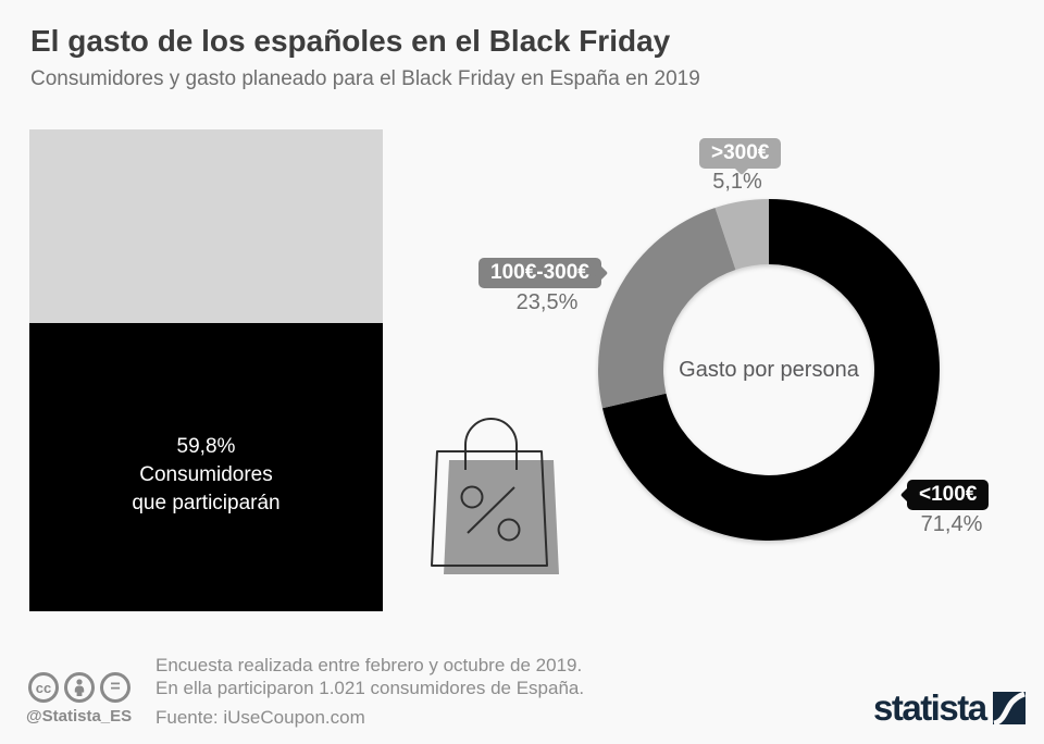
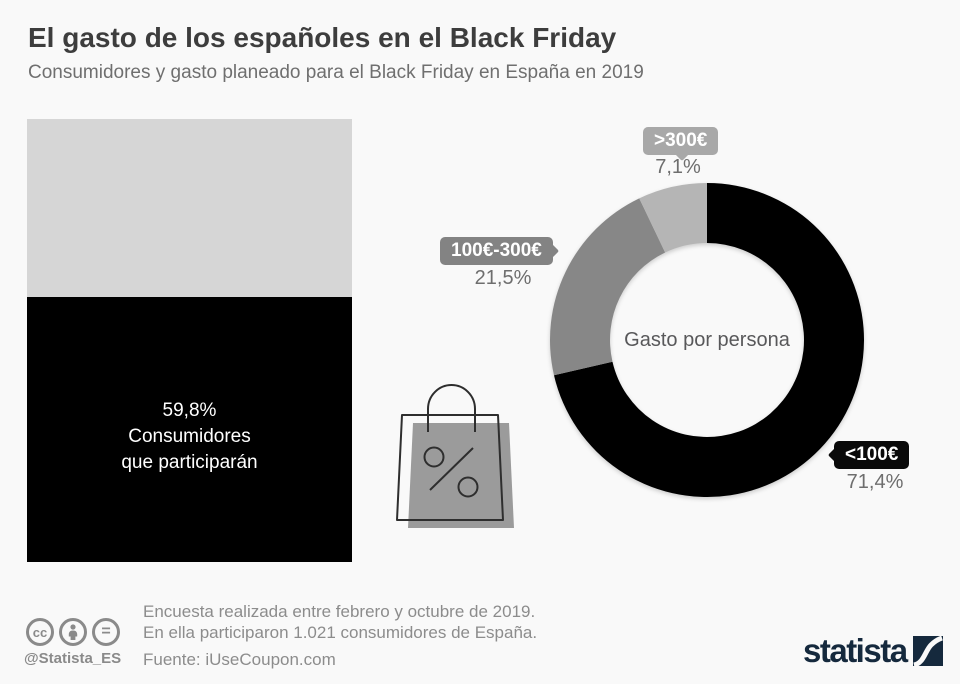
Gasto por persona/100€-300€: 23,5% -> 21,5%
Gasto por persona/>300€: 5,1% -> 7,1%
